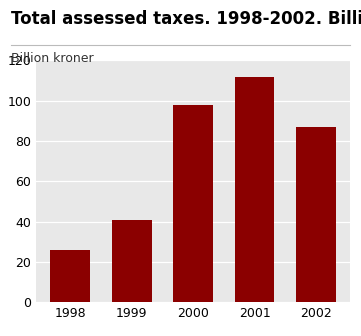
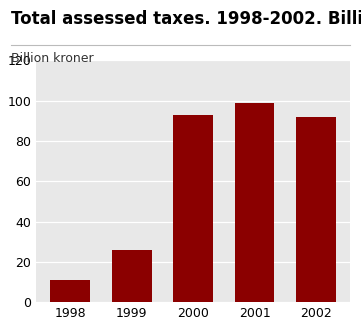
1998: 26 -> 11
1999: 41 -> 26
2000: 98 -> 93
2001: 112 -> 99
2002: 87 -> 92
